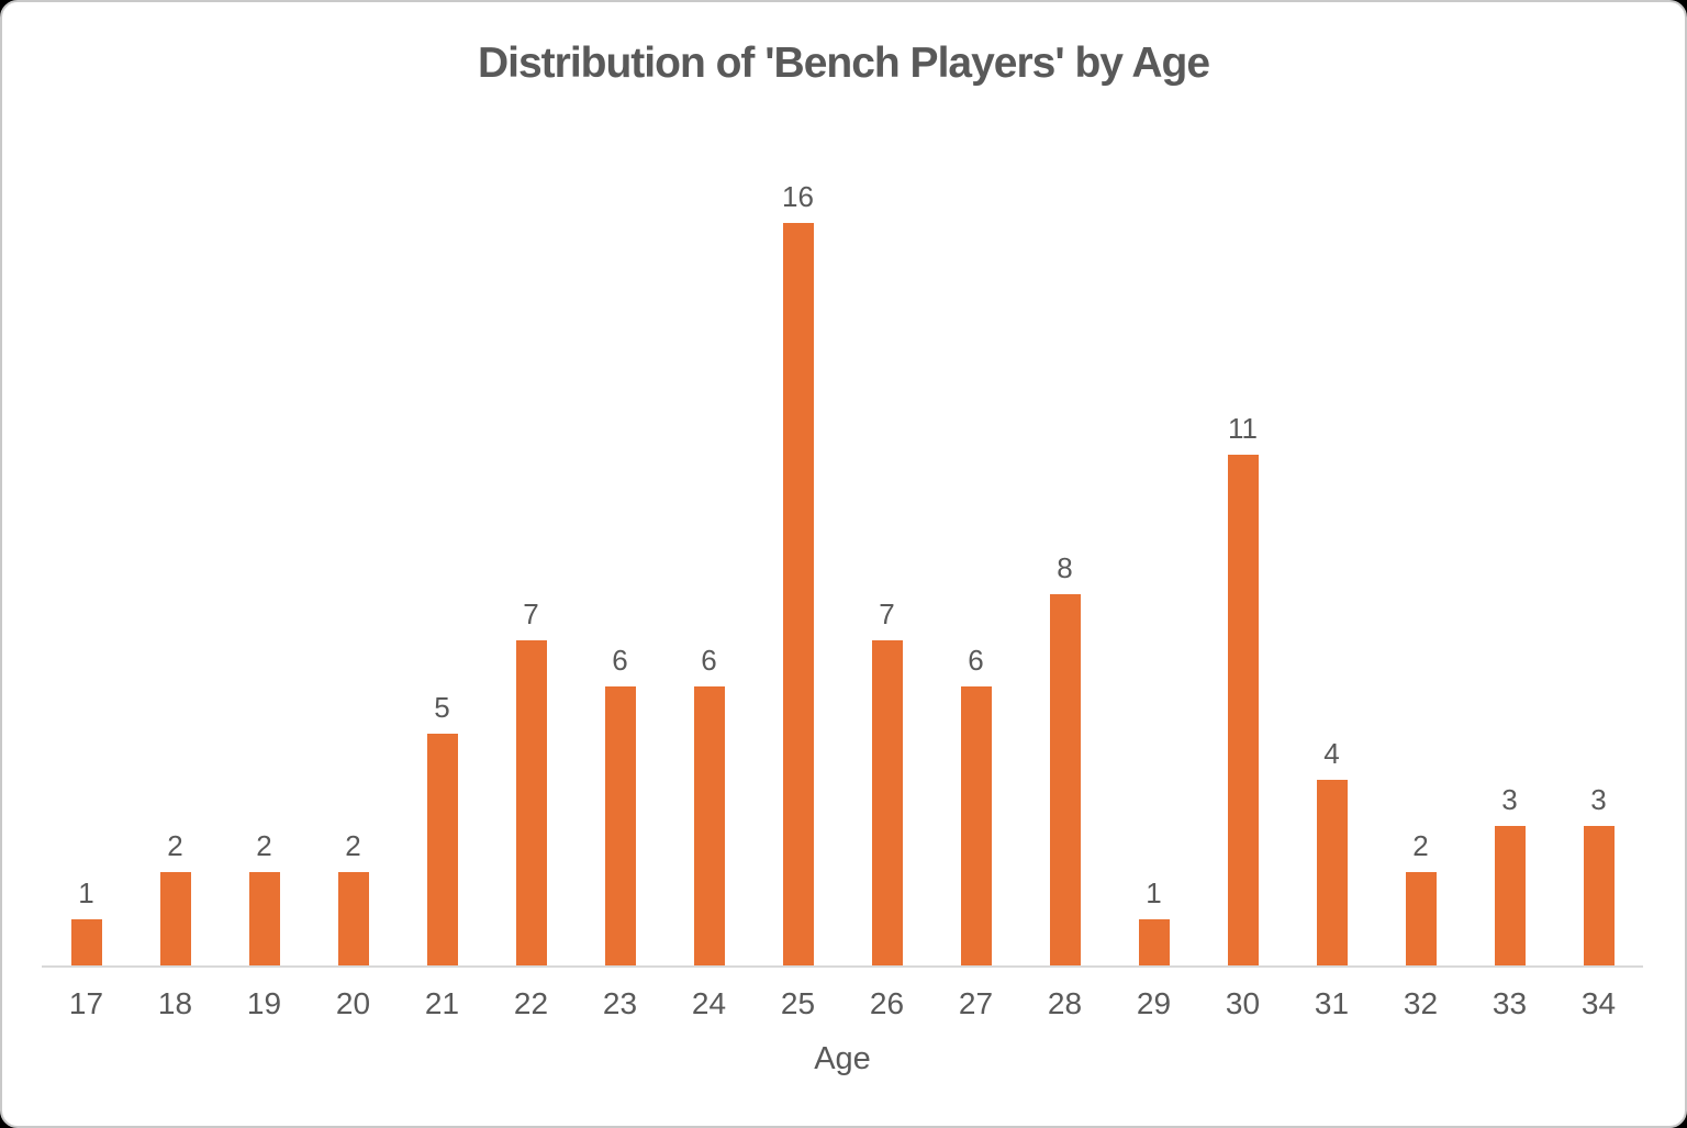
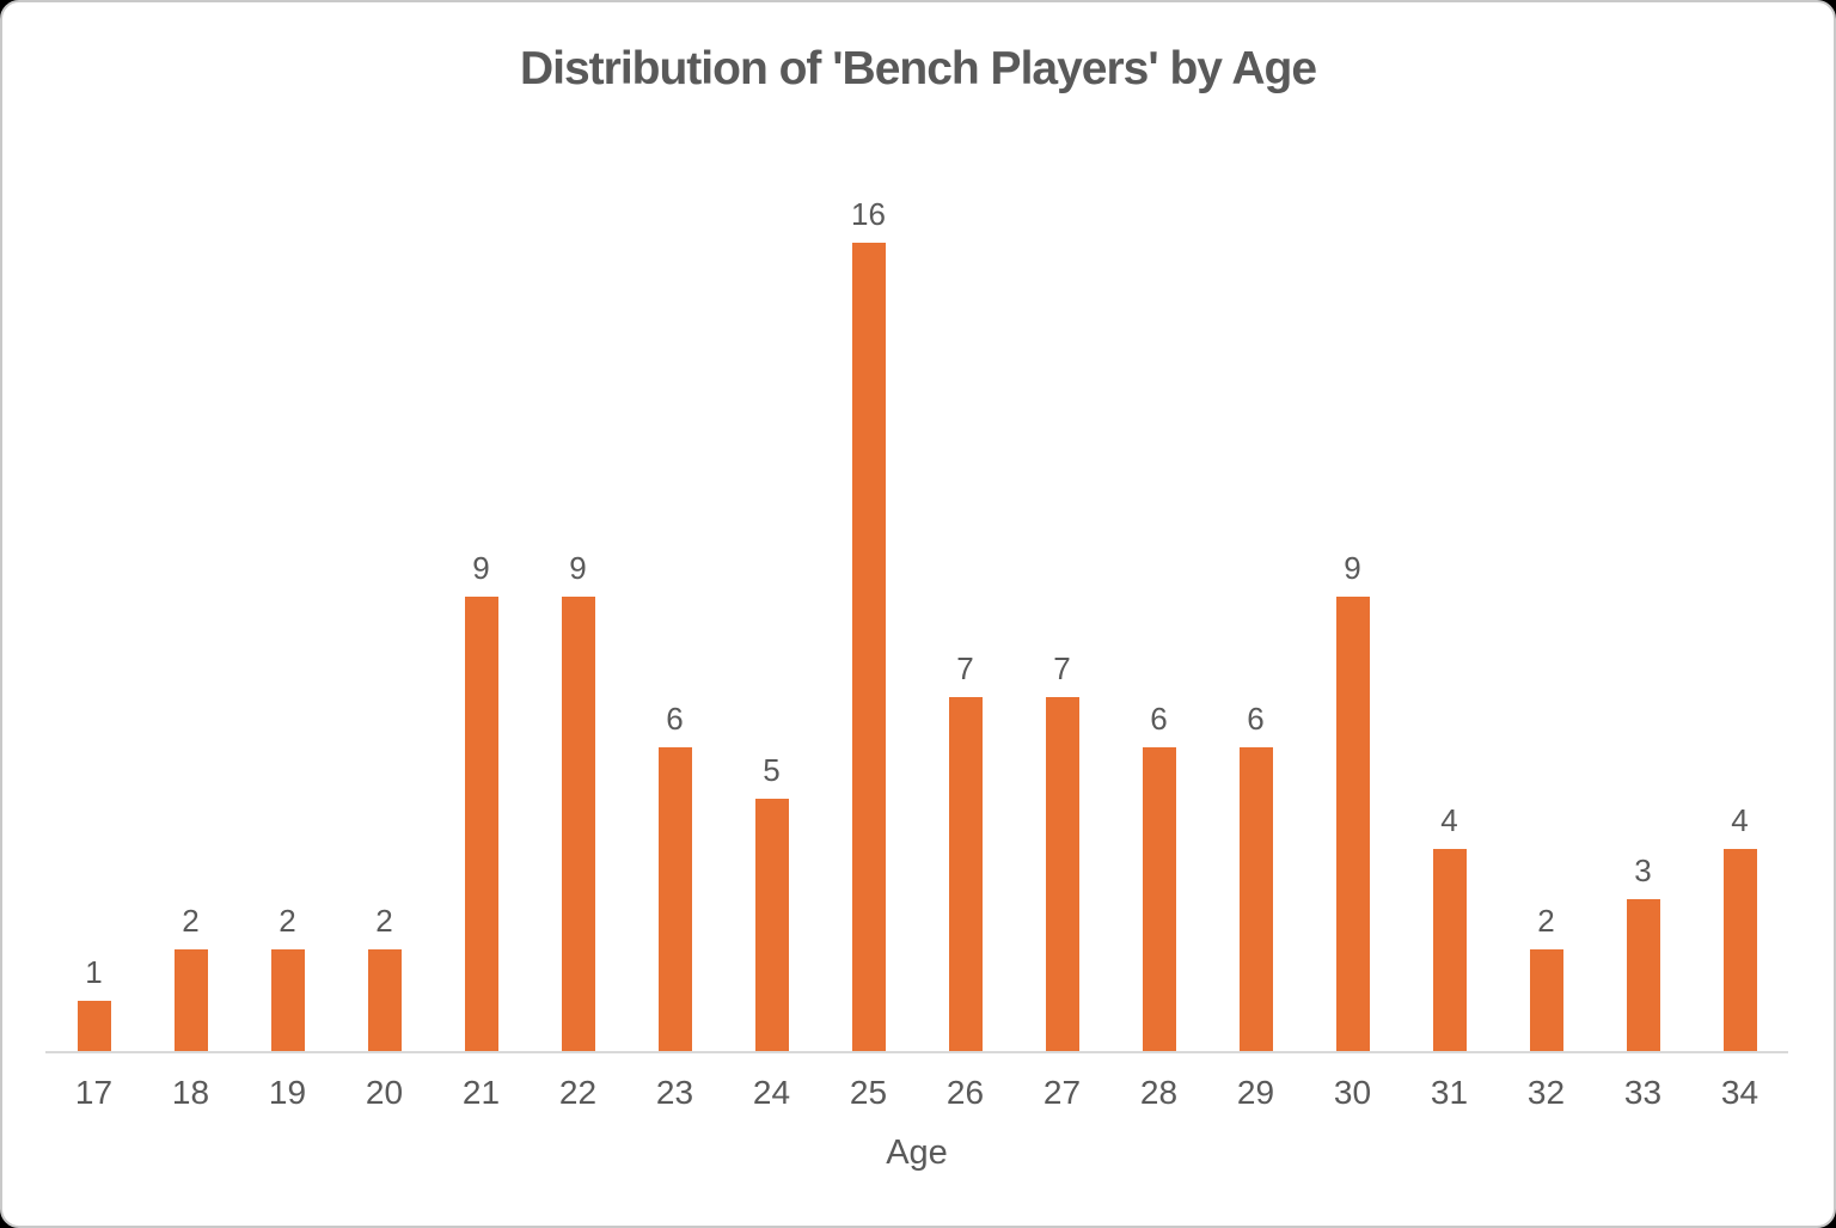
21: 5 -> 9
22: 7 -> 9
24: 6 -> 5
27: 6 -> 7
28: 8 -> 6
29: 1 -> 6
30: 11 -> 9
34: 3 -> 4
